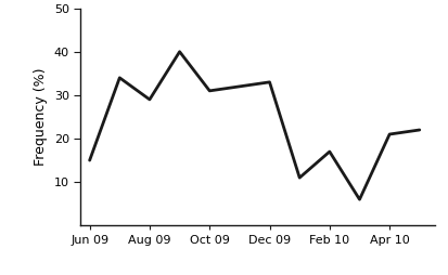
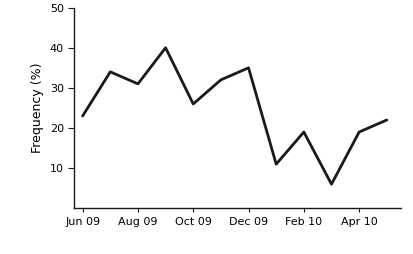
Jun 09: 15 -> 23
Aug 09: 29 -> 31
Oct 09: 31 -> 26
Dec 09: 33 -> 35
Feb 10: 17 -> 19
Apr 10: 21 -> 19
